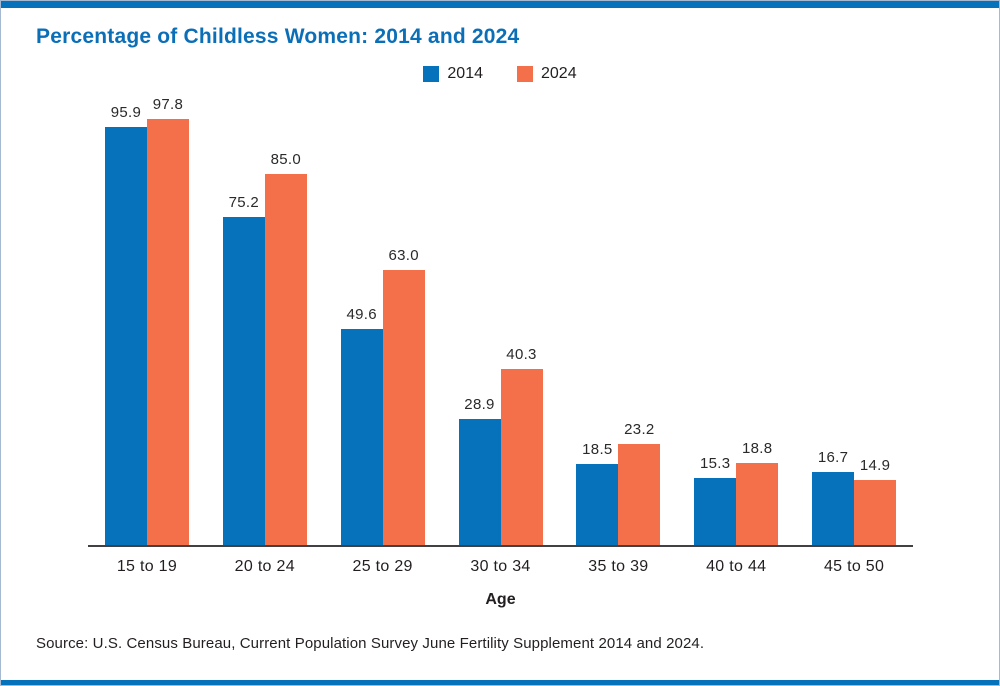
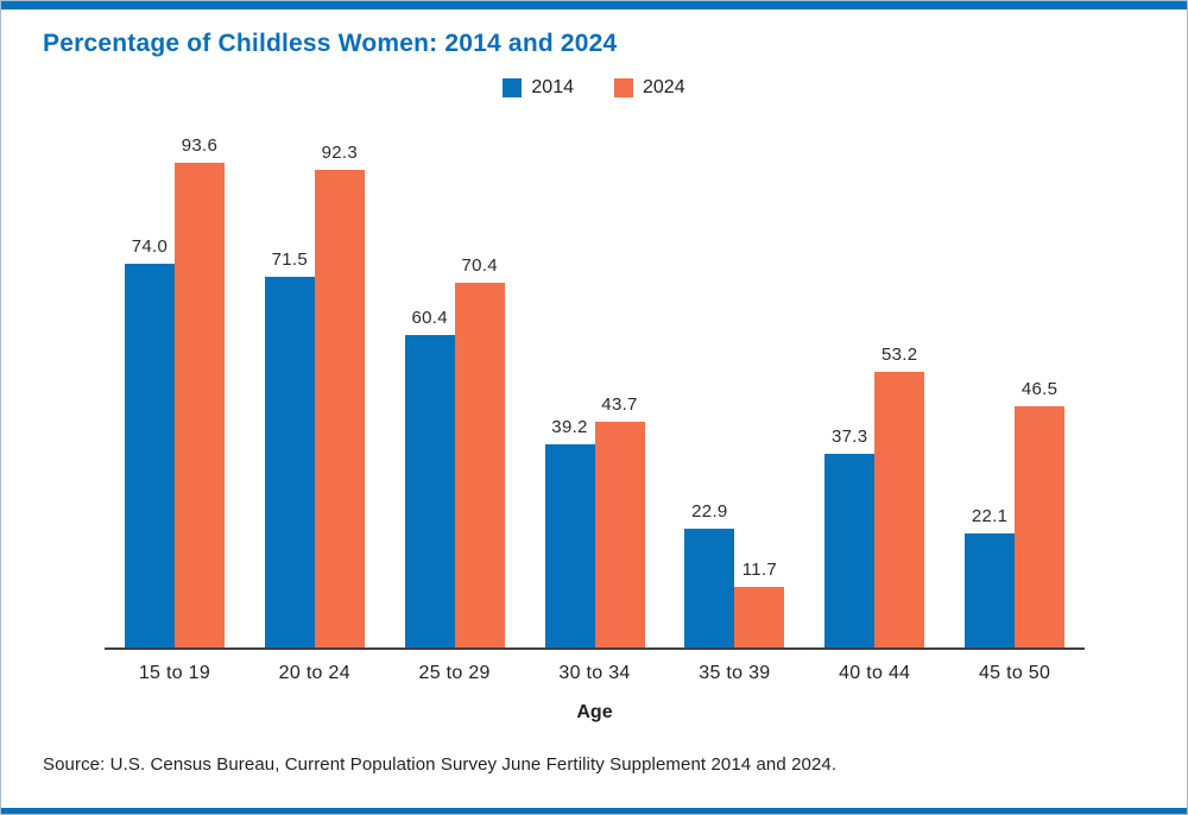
2014/15 to 19: 95.9 -> 74.0
2024/15 to 19: 97.8 -> 93.6
2014/20 to 24: 75.2 -> 71.5
2024/20 to 24: 85.0 -> 92.3
2014/25 to 29: 49.6 -> 60.4
2024/25 to 29: 63.0 -> 70.4
2014/30 to 34: 28.9 -> 39.2
2024/30 to 34: 40.3 -> 43.7
2014/35 to 39: 18.5 -> 22.9
2024/35 to 39: 23.2 -> 11.7
2014/40 to 44: 15.3 -> 37.3
2024/40 to 44: 18.8 -> 53.2
2014/45 to 50: 16.7 -> 22.1
2024/45 to 50: 14.9 -> 46.5
